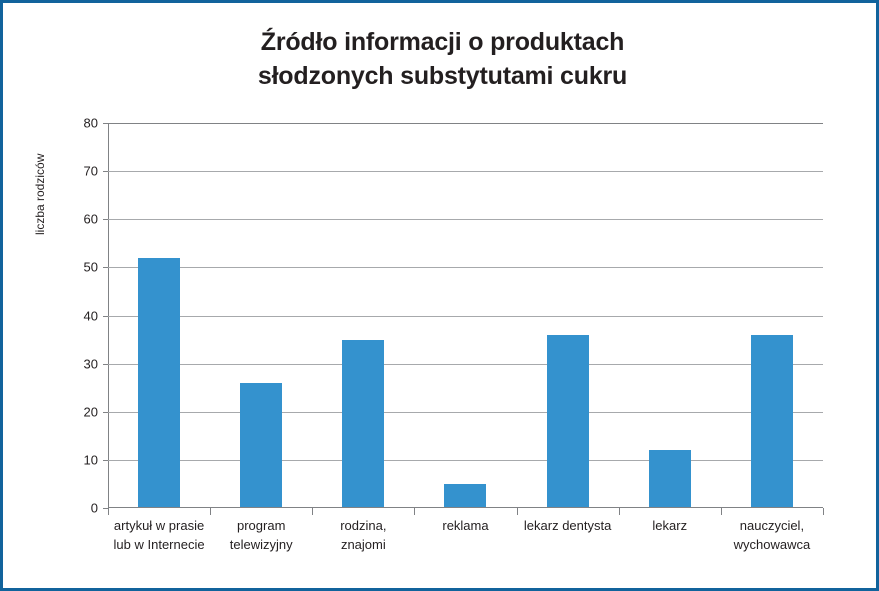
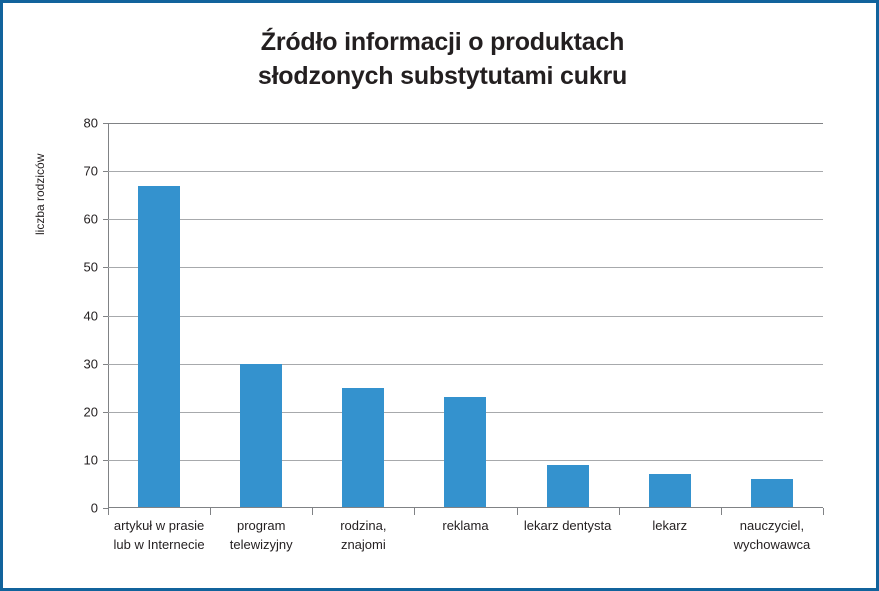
artykuł w prasie lub w Internecie: 52 -> 67
program telewizyjny: 26 -> 30
rodzina, znajomi: 35 -> 25
reklama: 5 -> 23
lekarz dentysta: 36 -> 9
lekarz: 12 -> 7
nauczyciel, wychowawca: 36 -> 6
